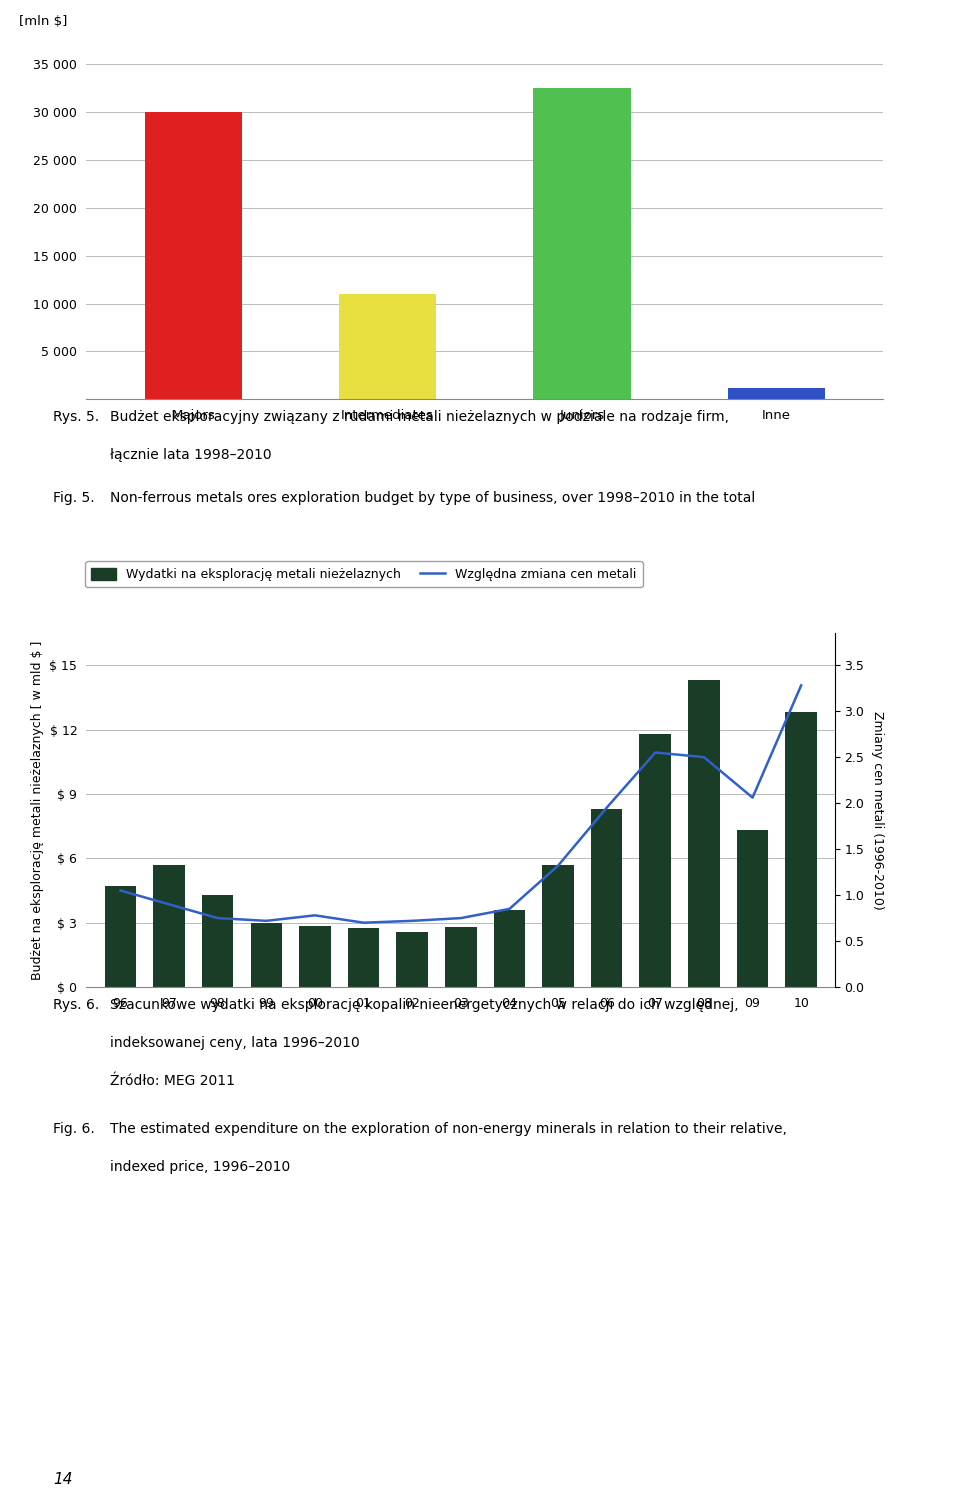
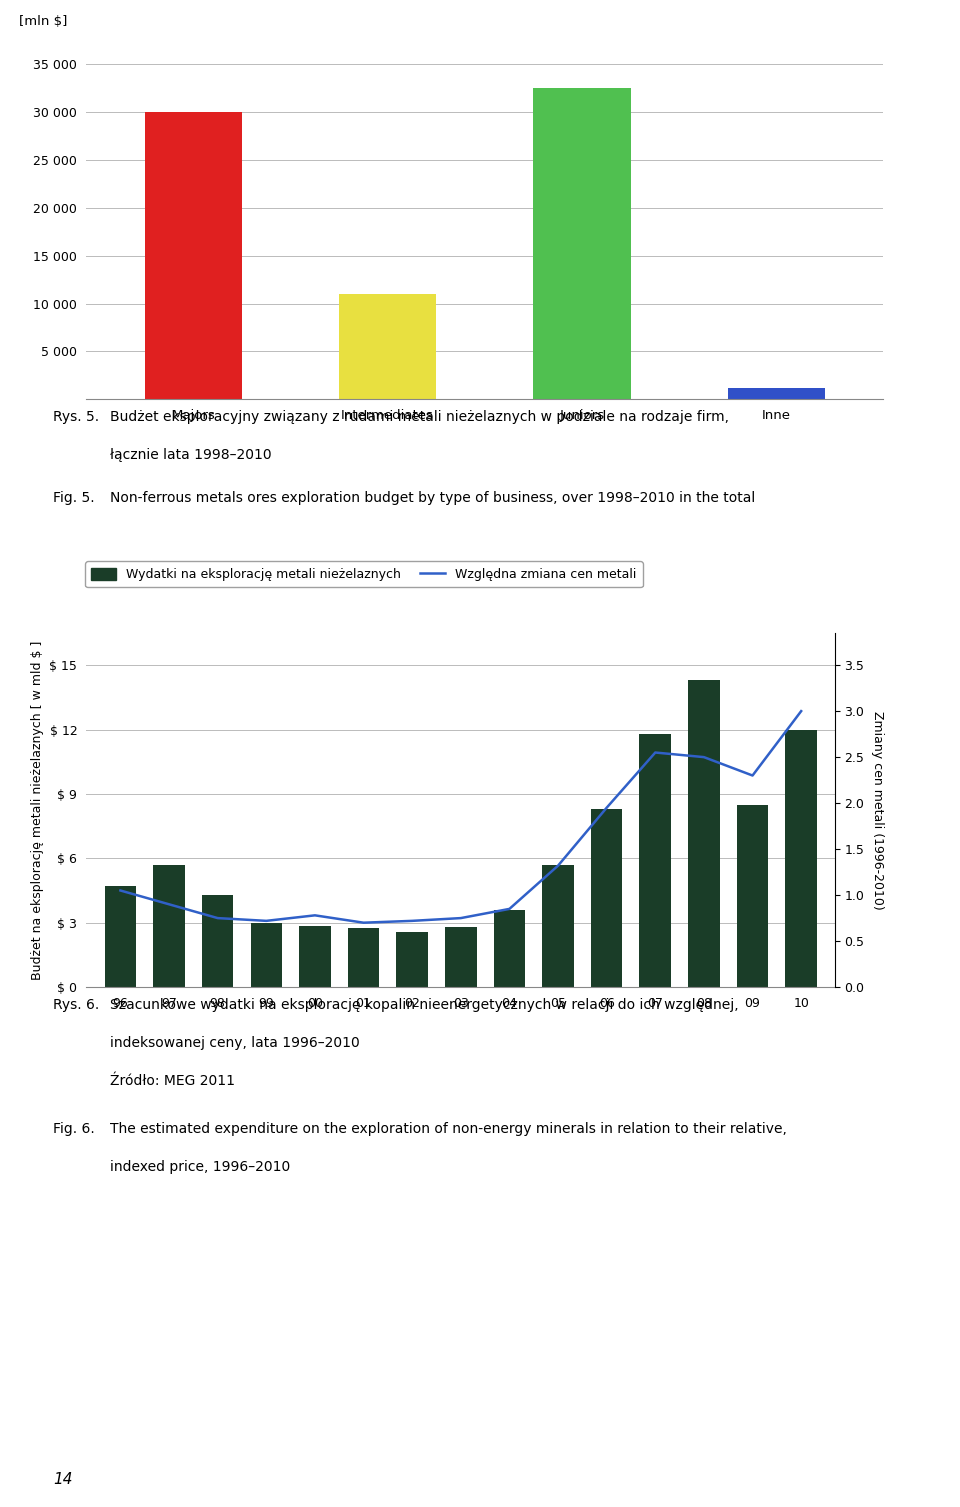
Wydatki na eksplorację metali nieżelaznych/09: $ 7.30 -> $ 8.50
Względna zmiana cen metali/09: 2.06 -> 2.30
Wydatki na eksplorację metali nieżelaznych/10: $ 12.80 -> $ 12.00
Względna zmiana cen metali/10: 3.28 -> 3.00
